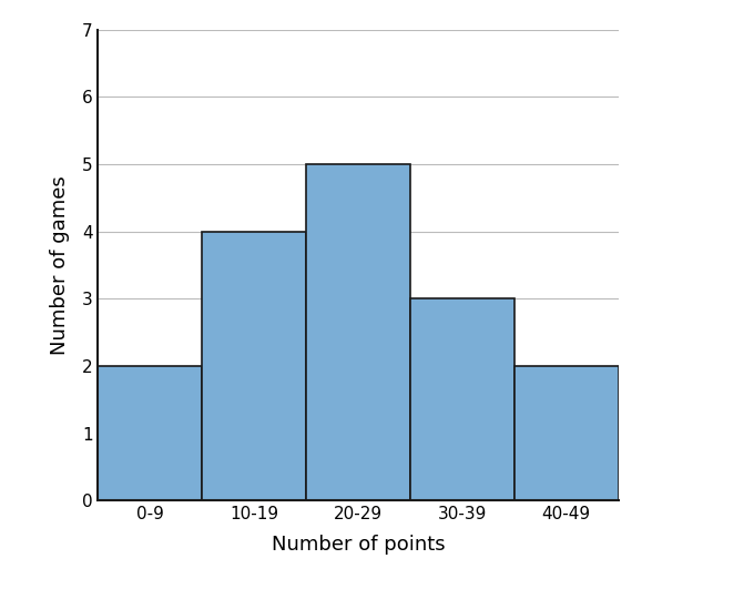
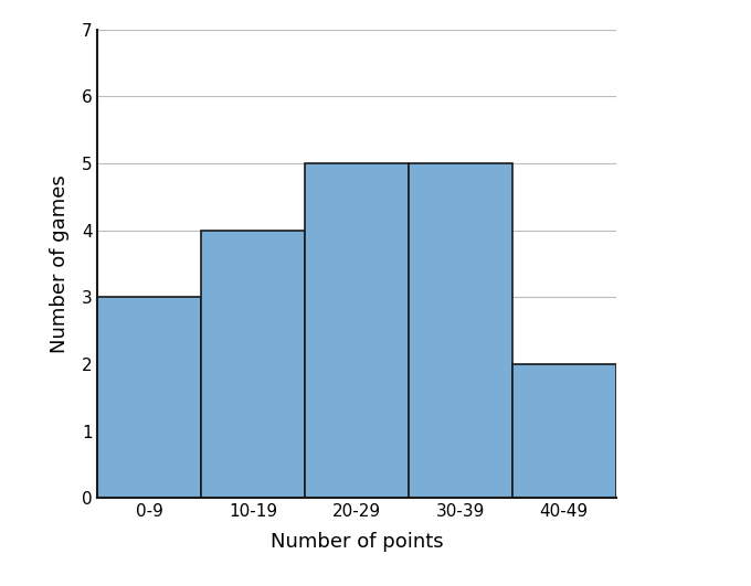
0-9: 2 -> 3
30-39: 3 -> 5
